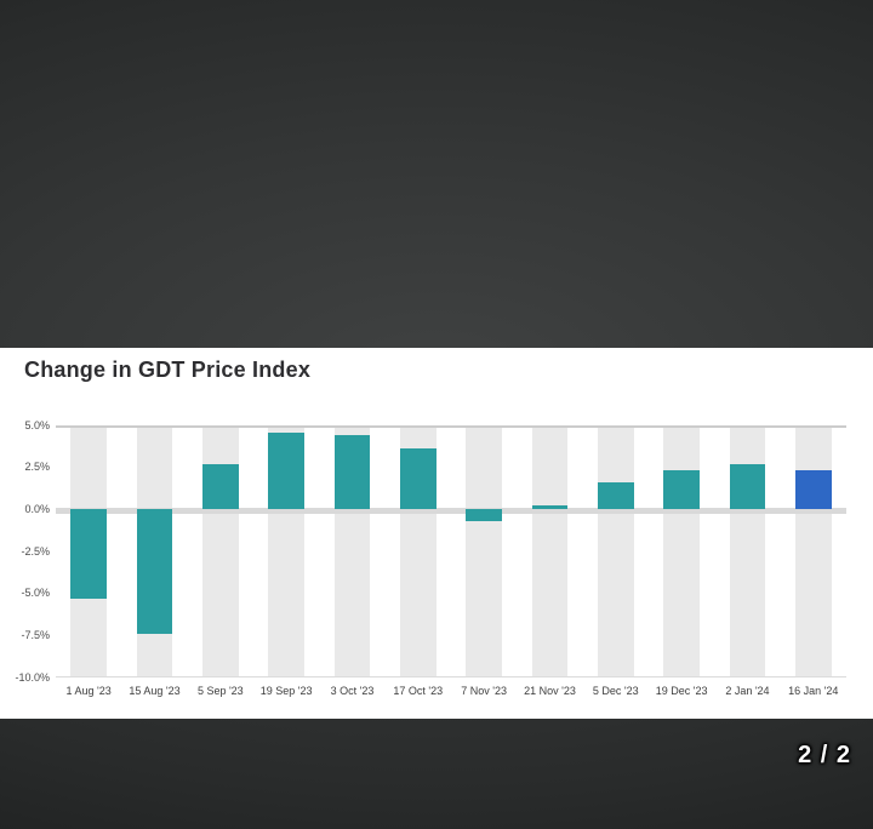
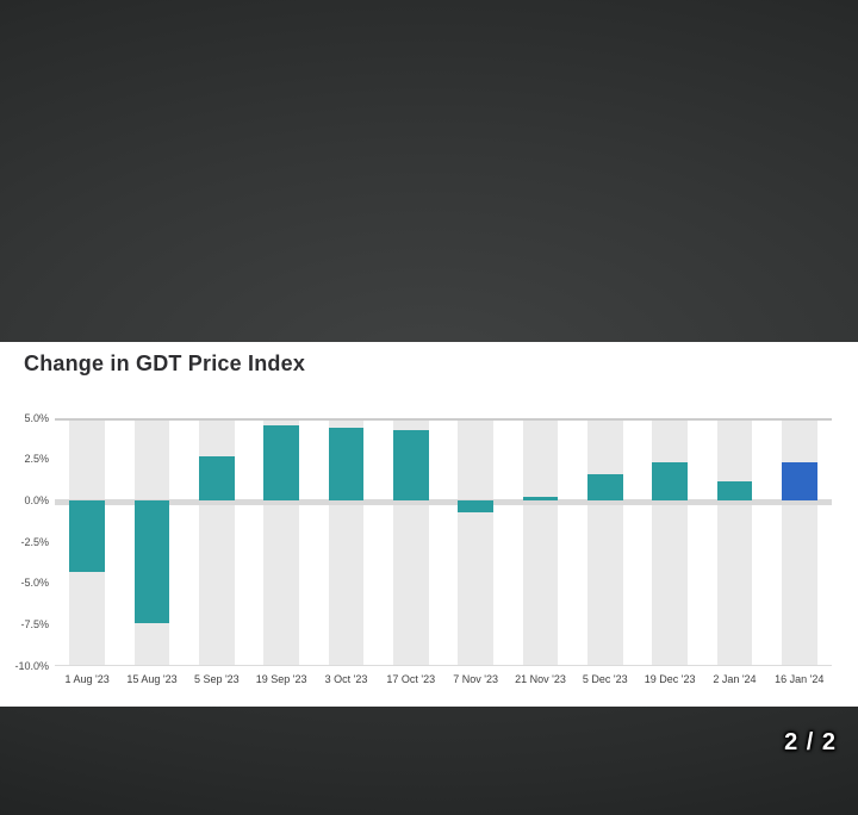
1 Aug '23: -5.3% -> -4.3%
17 Oct '23: 3.6% -> 4.3%
2 Jan '24: 2.7% -> 1.2%
